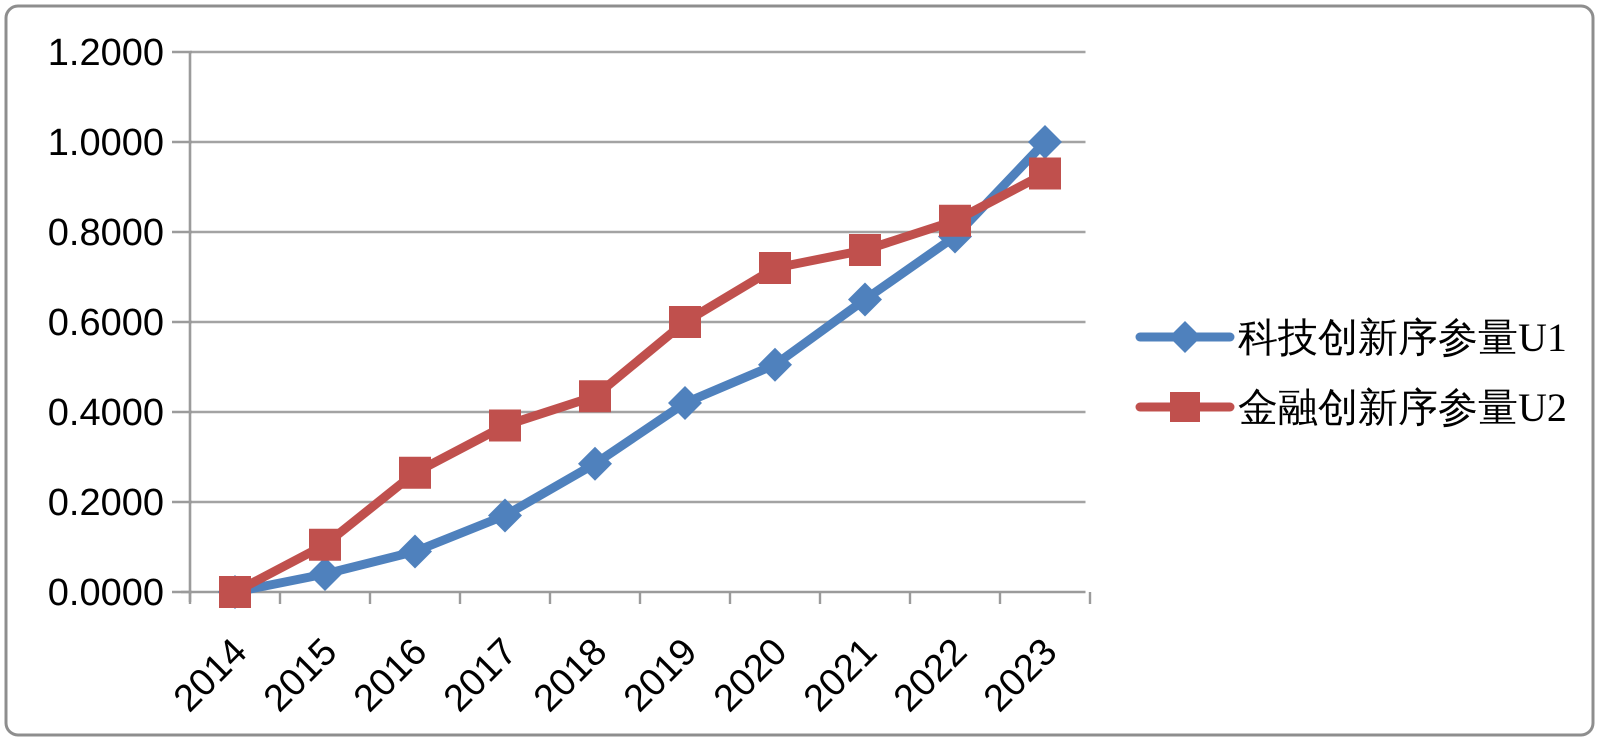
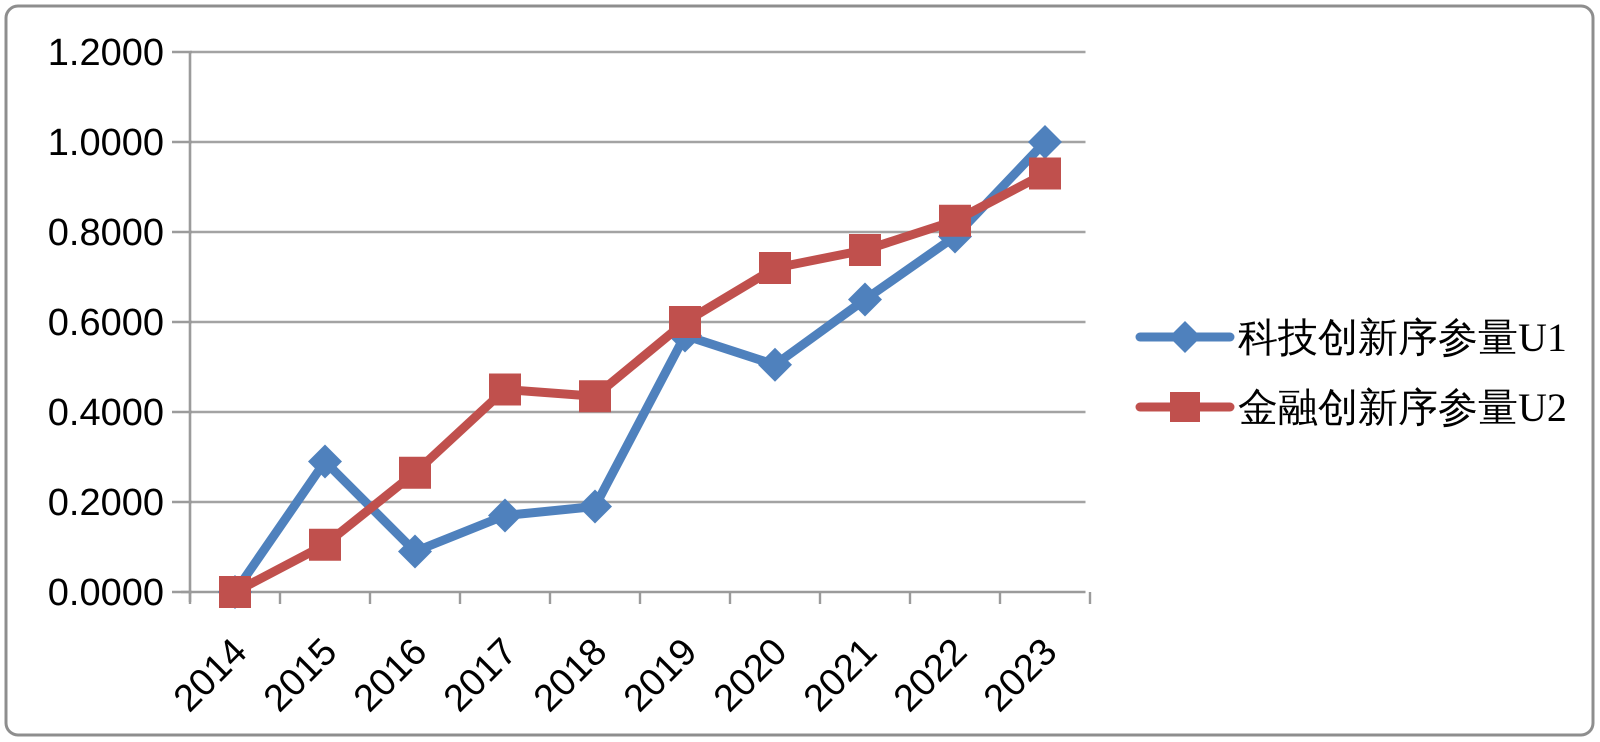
科技创新序参量U1/2015: 0.04 -> 0.29
金融创新序参量U2/2017: 0.37 -> 0.45
科技创新序参量U1/2018: 0.28 -> 0.19
科技创新序参量U1/2019: 0.42 -> 0.57
